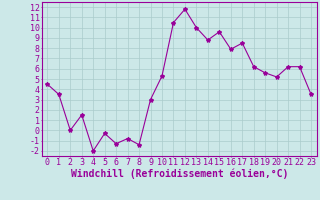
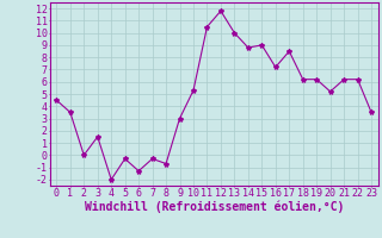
7: -0.8 -> -0.3
8: -1.4 -> -0.7
15: 9.6 -> 9.0
16: 7.9 -> 7.2
19: 5.6 -> 6.2
